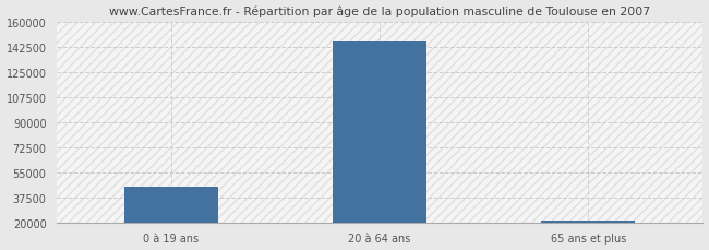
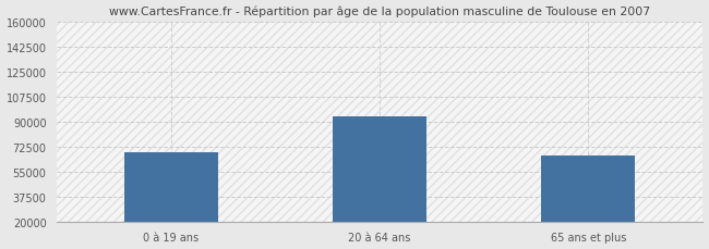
0 à 19 ans: 45000 -> 69000
20 à 64 ans: 146000 -> 94000
65 ans et plus: 22000 -> 67000
